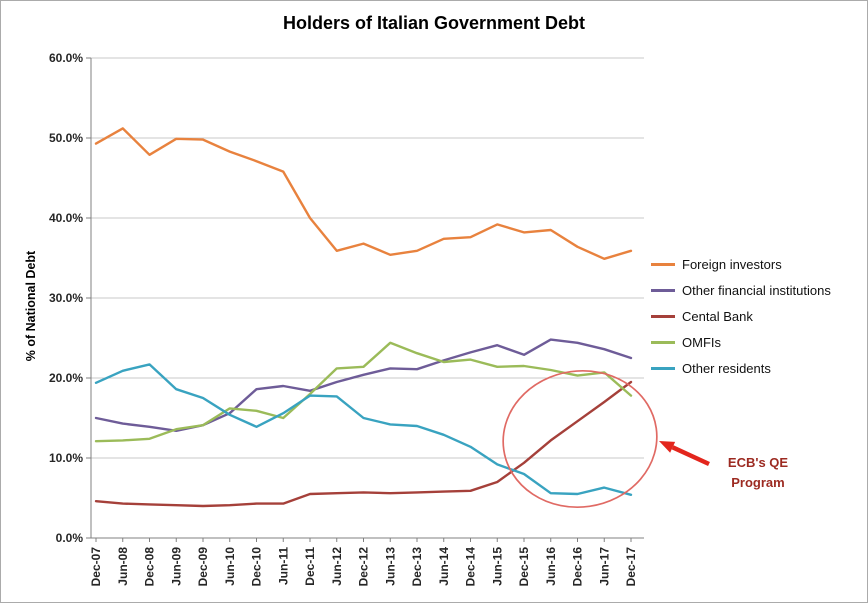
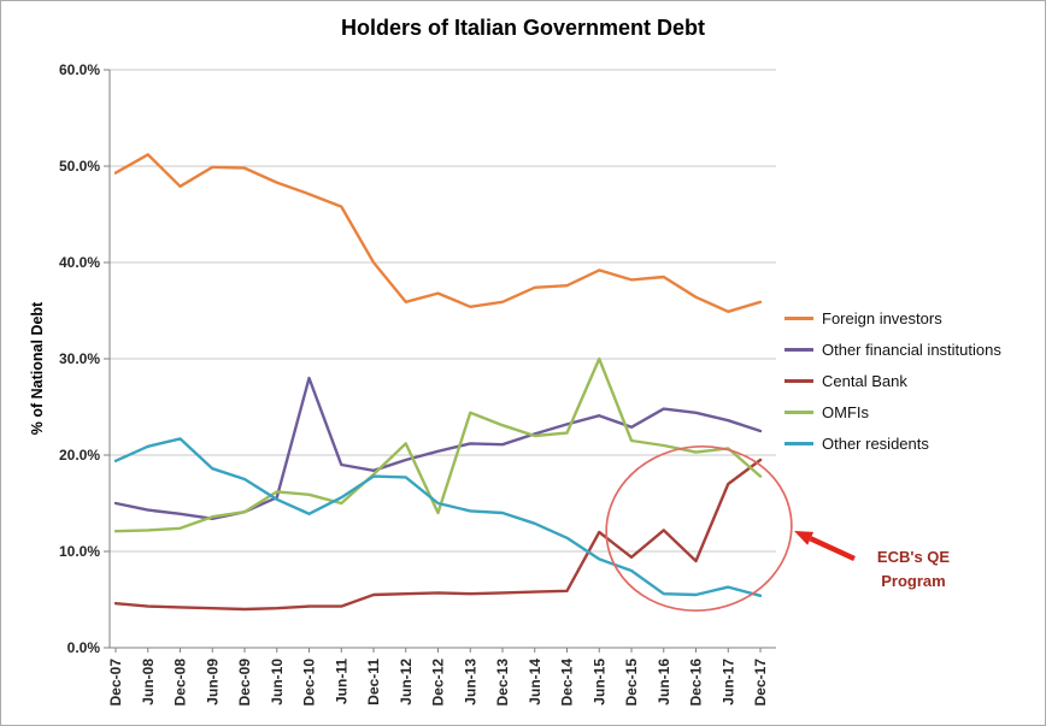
Other financial institutions/Dec-10: 19% -> 28%
OMFIs/Dec-12: 21% -> 14%
Cental Bank/Jun-15: 7% -> 12%
OMFIs/Jun-15: 21% -> 30%
Cental Bank/Dec-16: 15% -> 9%
